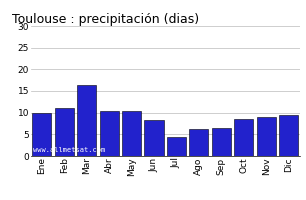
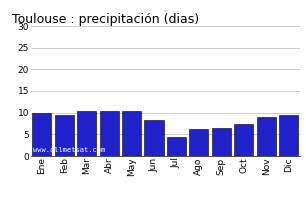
Feb: 11.0 -> 9.5
Mar: 16.5 -> 10.5
Oct: 8.5 -> 7.3
